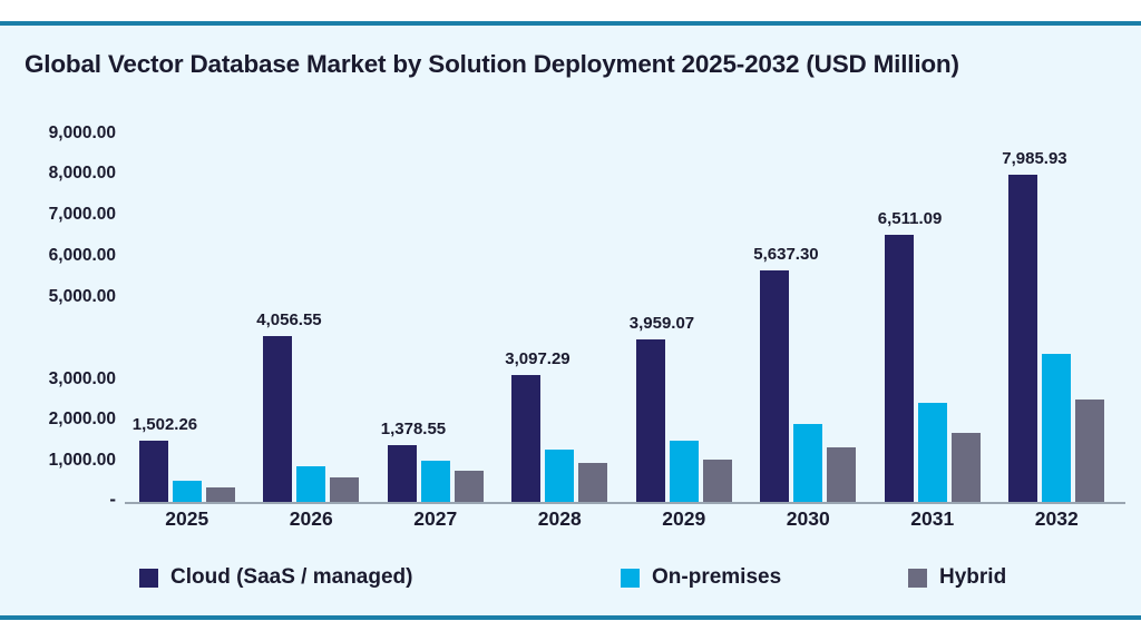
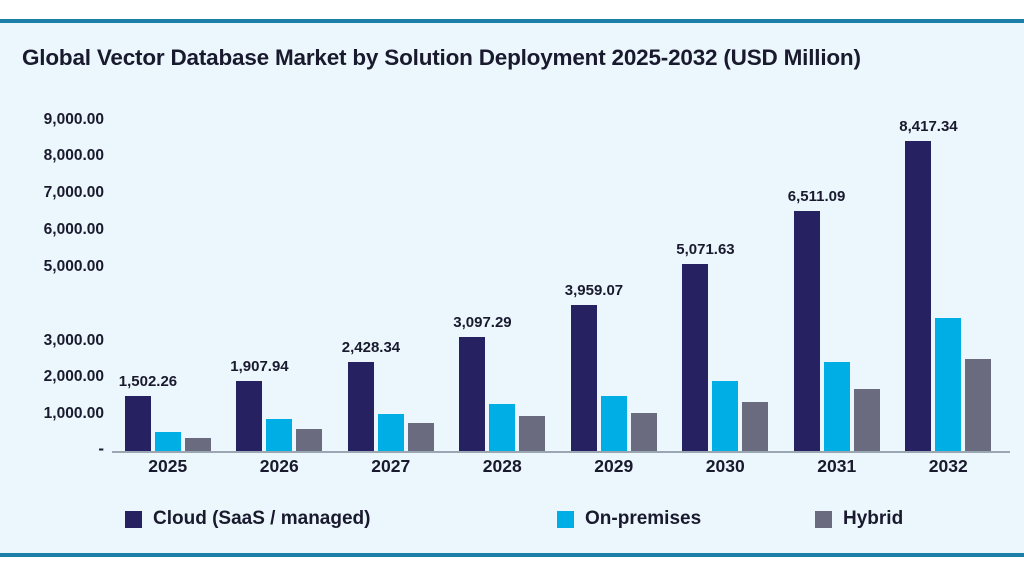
Cloud (SaaS / managed)/2026: 4,056.55 -> 1,907.94
Cloud (SaaS / managed)/2027: 1,378.55 -> 2,428.34
Cloud (SaaS / managed)/2030: 5,637.30 -> 5,071.63
Cloud (SaaS / managed)/2032: 7,985.93 -> 8,417.34
